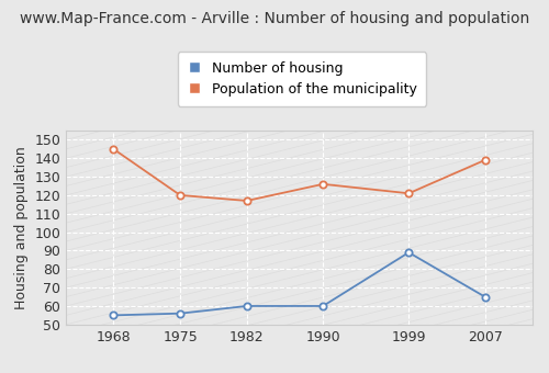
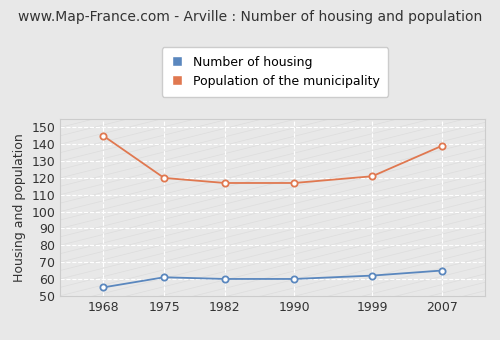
Number of housing/1975: 56 -> 61
Population of the municipality/1990: 126 -> 117
Number of housing/1999: 89 -> 62
